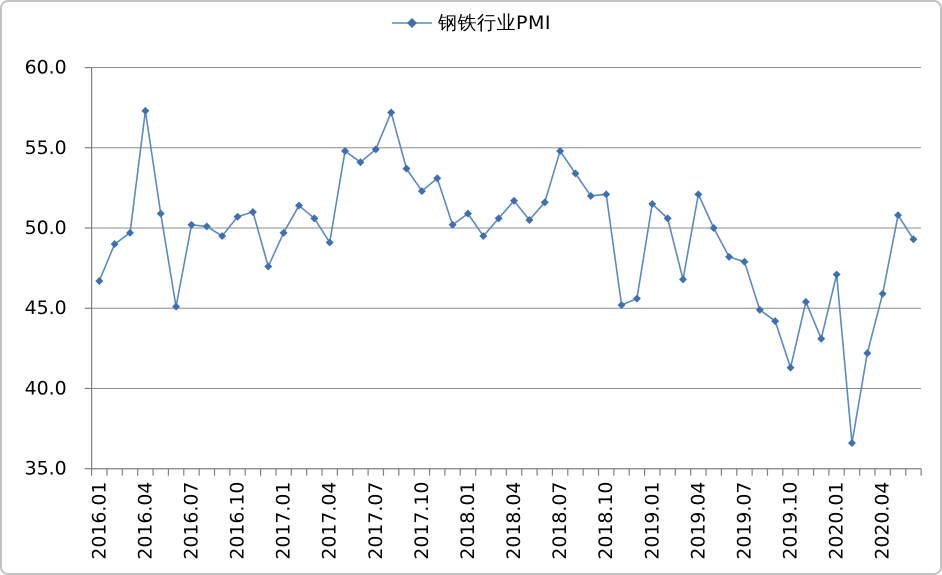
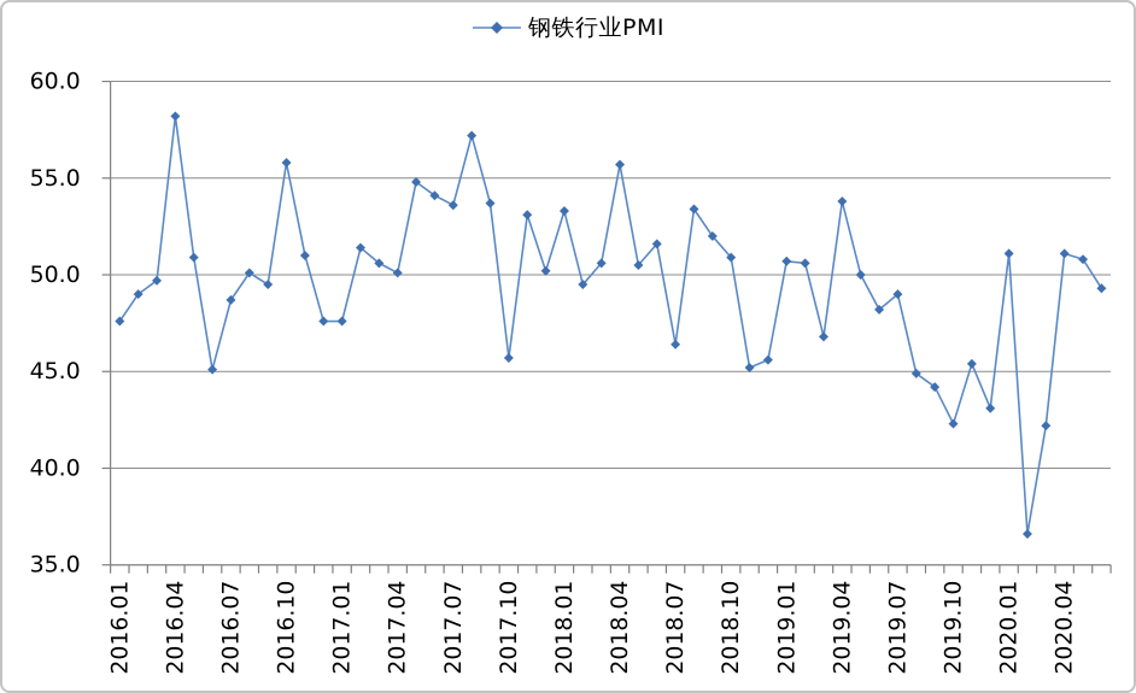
2016.01: 46.7 -> 47.6
2016.04: 57.3 -> 58.2
2016.07: 50.2 -> 48.7
2016.10: 50.7 -> 55.8
2017.01: 49.7 -> 47.6
2017.04: 49.1 -> 50.1
2017.07: 54.9 -> 53.6
2017.10: 52.3 -> 45.7
2018.01: 50.9 -> 53.3
2018.04: 51.7 -> 55.7
2018.07: 54.8 -> 46.4
2018.10: 52.1 -> 50.9
2019.01: 51.5 -> 50.7
2019.04: 52.1 -> 53.8
2019.07: 47.9 -> 49.0
2019.10: 41.3 -> 42.3
2020.01: 47.1 -> 51.1
2020.04: 45.9 -> 51.1
